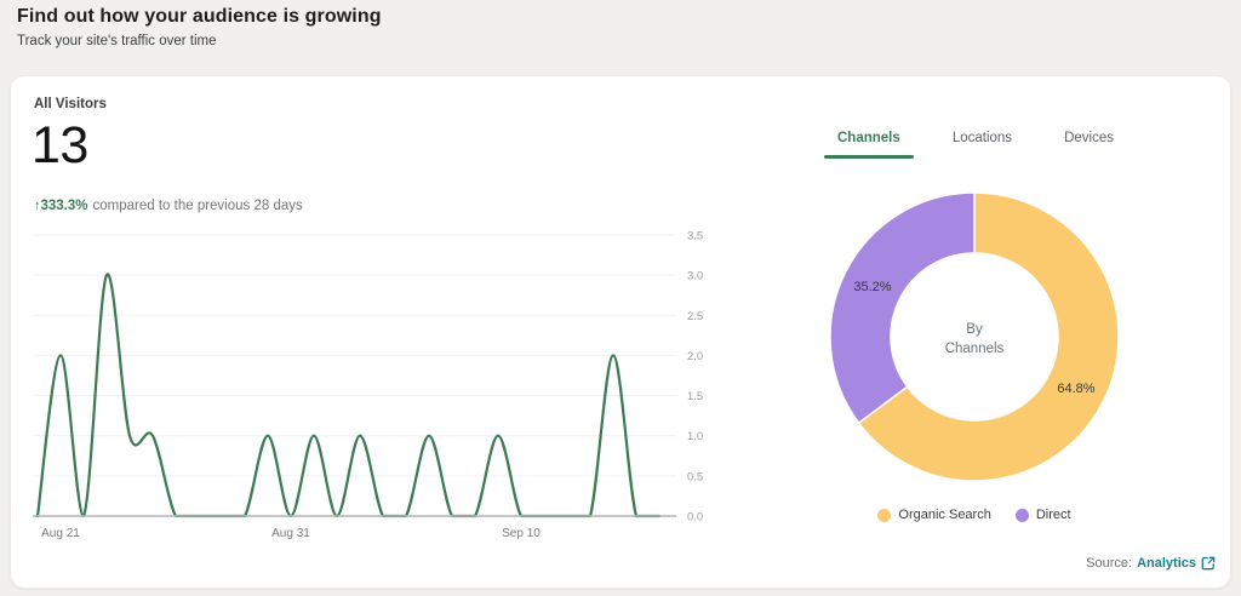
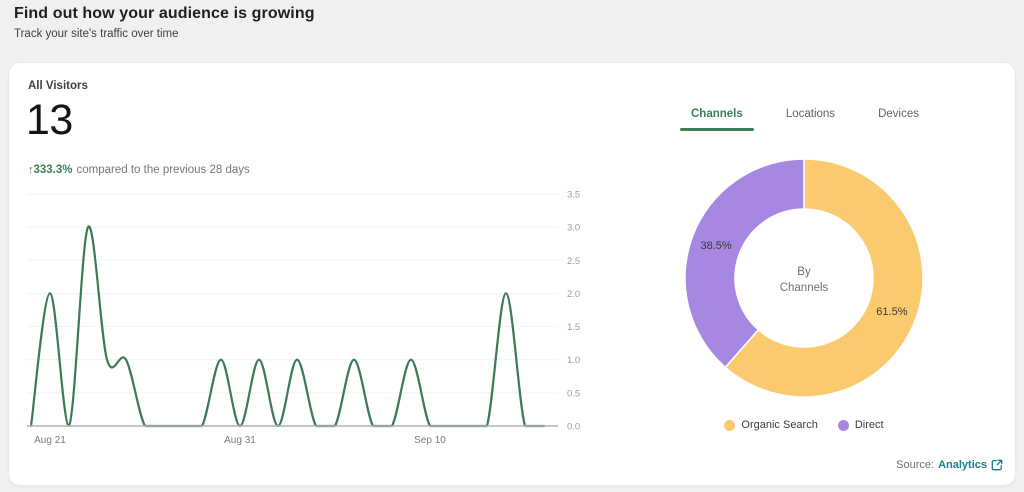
By Channels/Organic Search: 64.8% -> 61.5%
By Channels/Direct: 35.2% -> 38.5%
